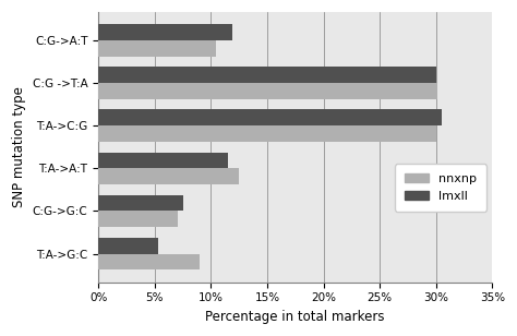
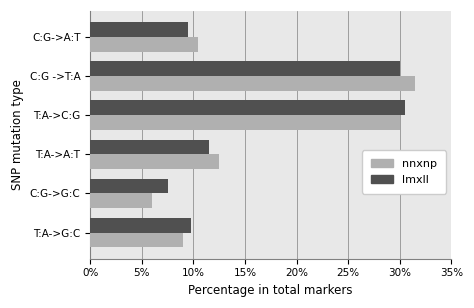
lmxll/C:G->A:T: 11.9% -> 9.5%
nnxnp/C:G ->T:A: 30.1% -> 31.5%
nnxnp/C:G->G:C: 7.1% -> 6.0%
lmxll/T:A->G:C: 5.3% -> 9.8%
